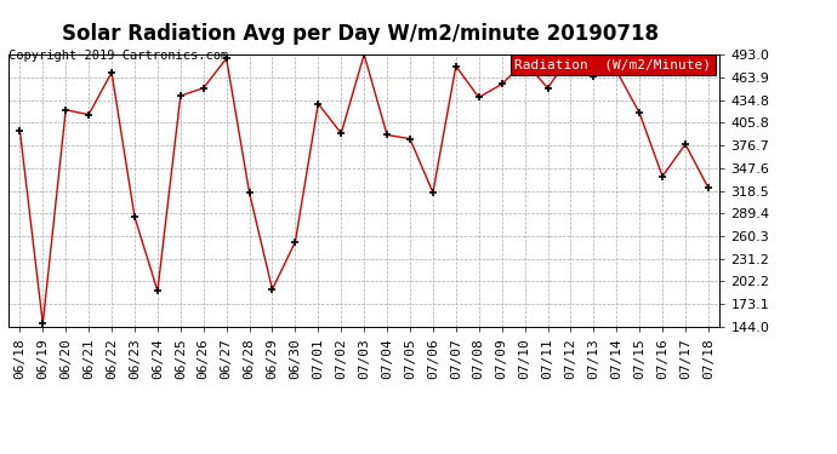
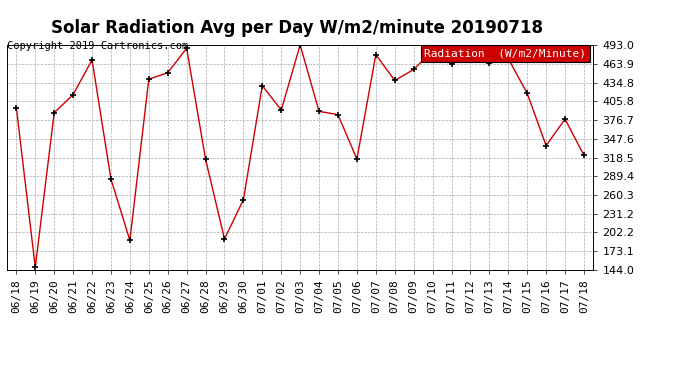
06/20: 422 -> 388
07/11: 450 -> 463
